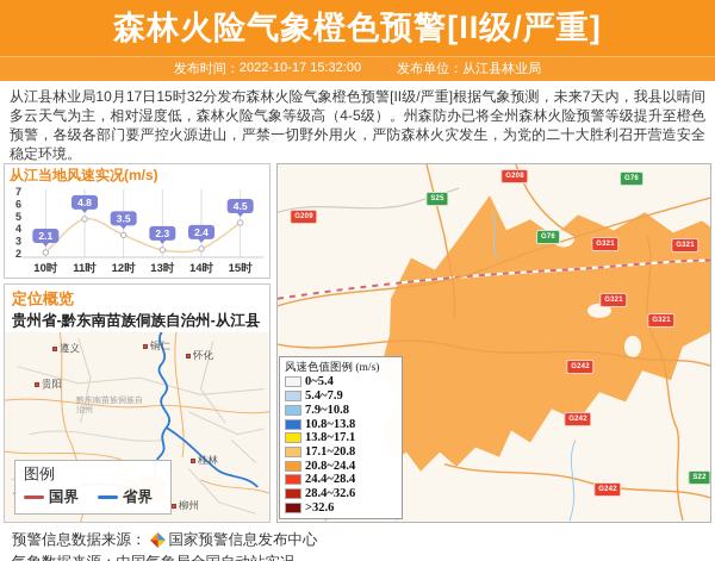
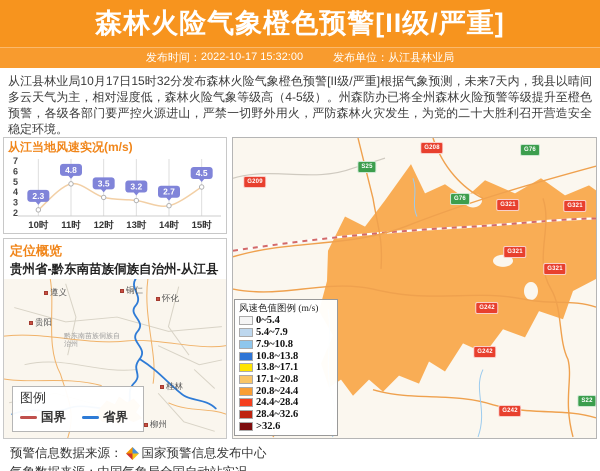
10时: 2.1 -> 2.3
13时: 2.3 -> 3.2
14时: 2.4 -> 2.7
